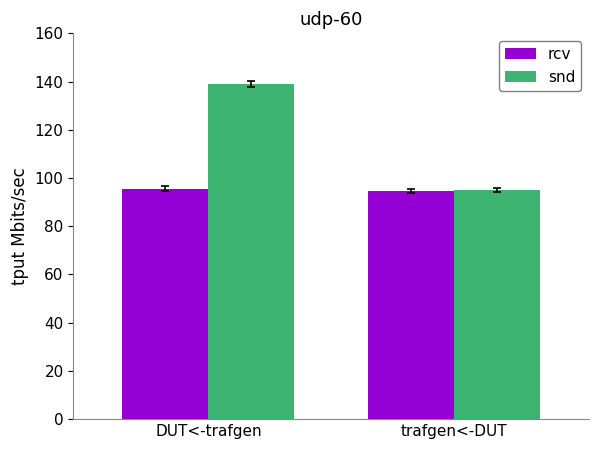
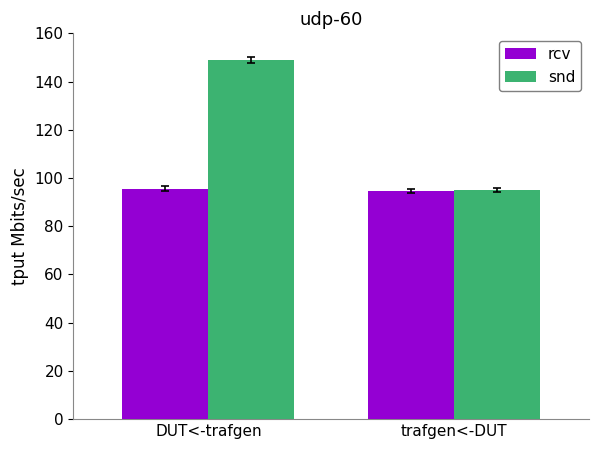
snd/DUT<-trafgen: 139 -> 149
